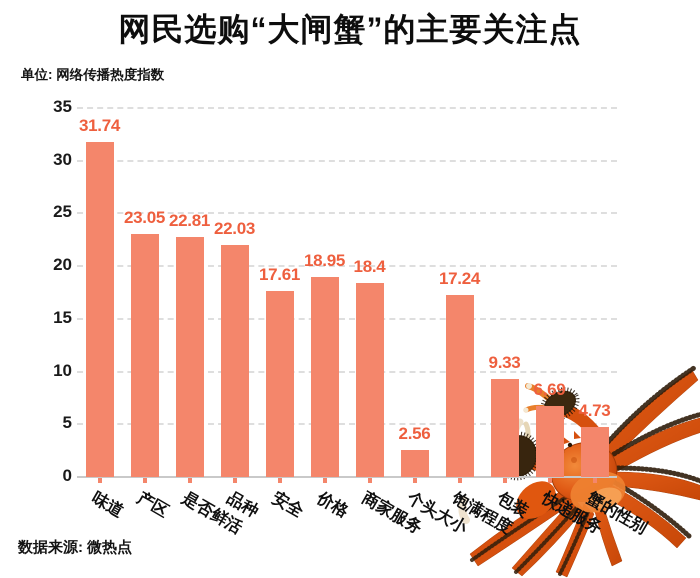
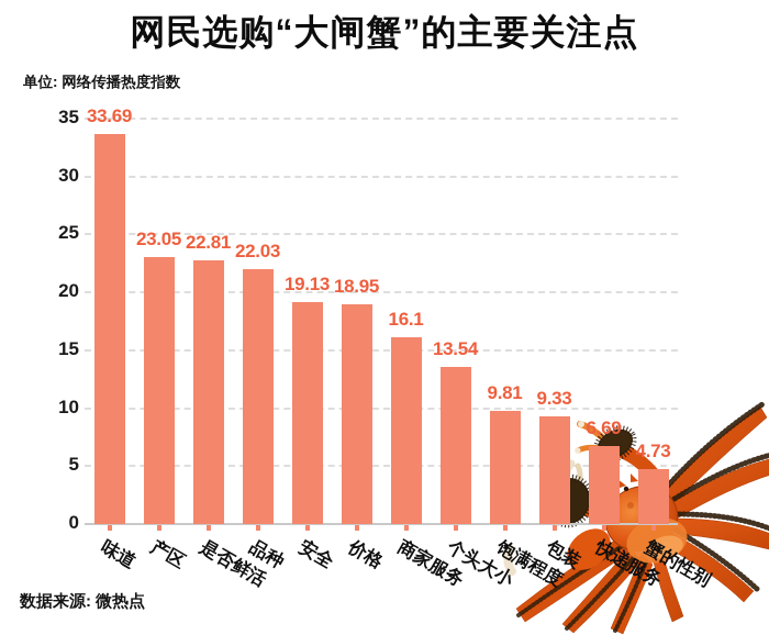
味道: 31.74 -> 33.69
安全: 17.61 -> 19.13
商家服务: 18.4 -> 16.1
个头大小: 2.56 -> 13.54
饱满程度: 17.24 -> 9.81
